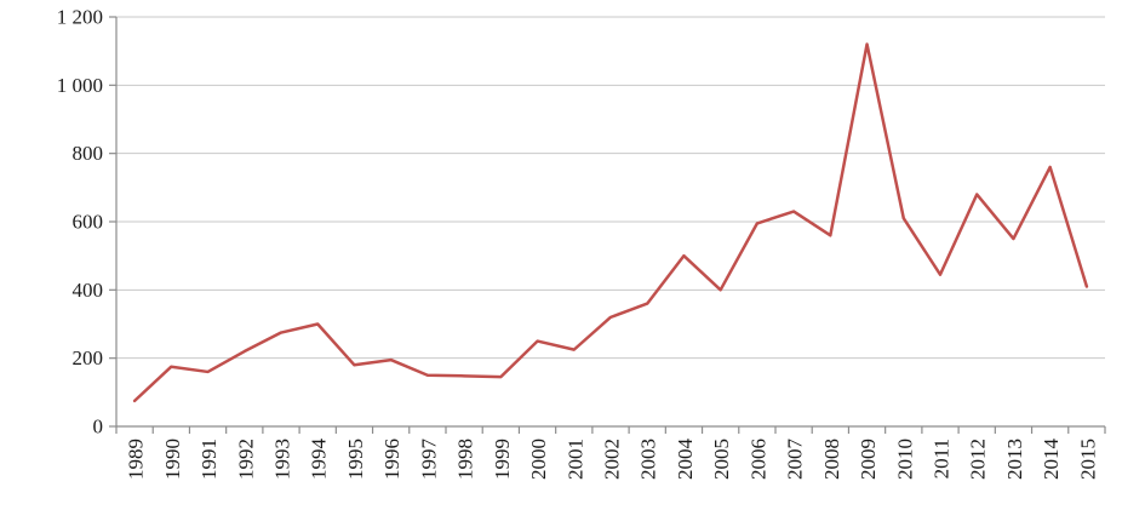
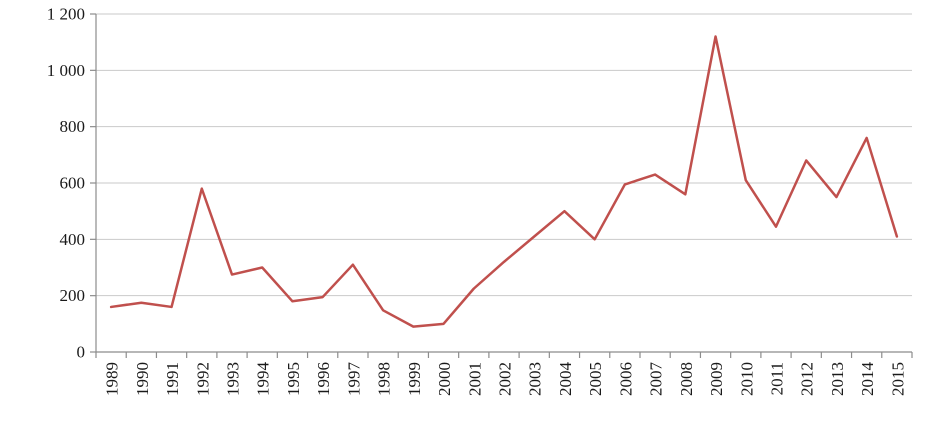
1989: 80 -> 160
1992: 220 -> 580
1997: 150 -> 310
1999: 140 -> 90
2000: 250 -> 100
2003: 360 -> 410
